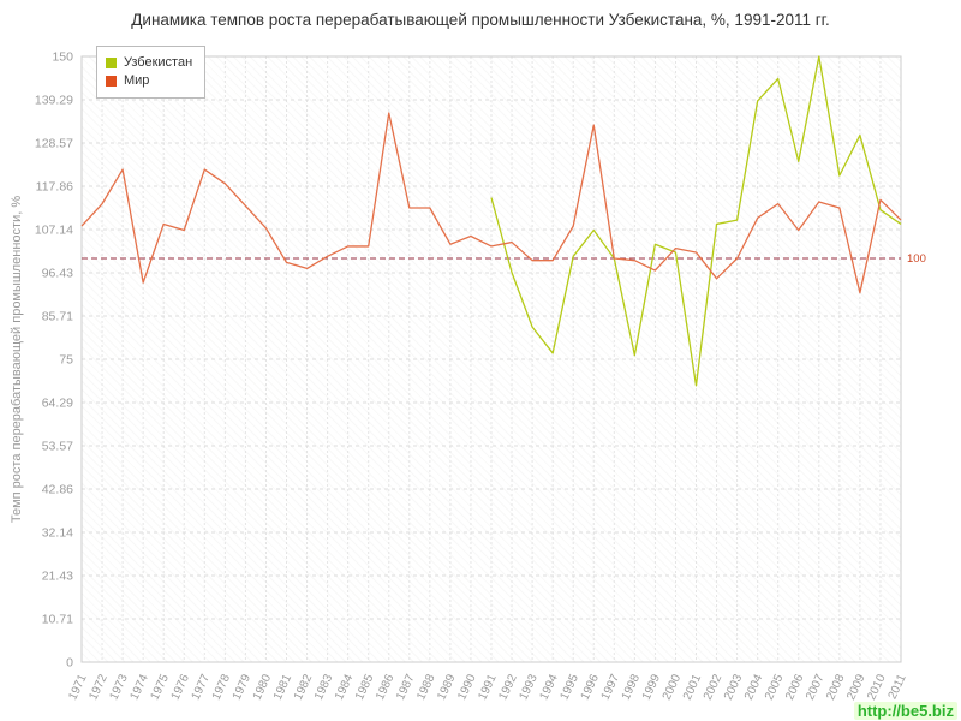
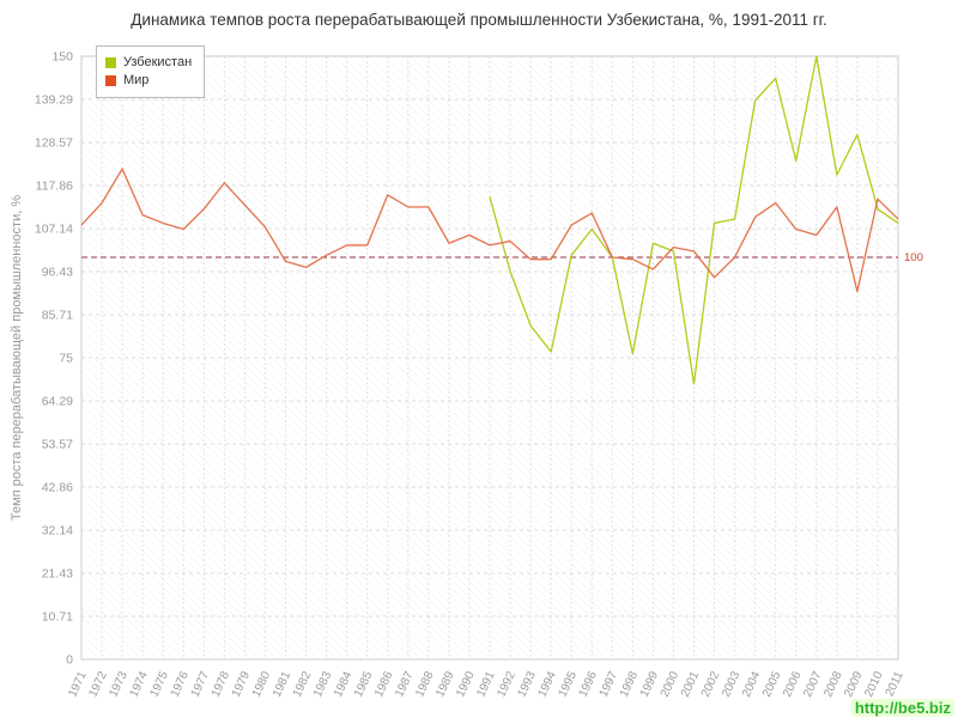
Мир/1974: 94 -> 110
Мир/1977: 122 -> 112
Мир/1986: 136 -> 116
Мир/1996: 133 -> 111
Мир/2007: 114 -> 106
